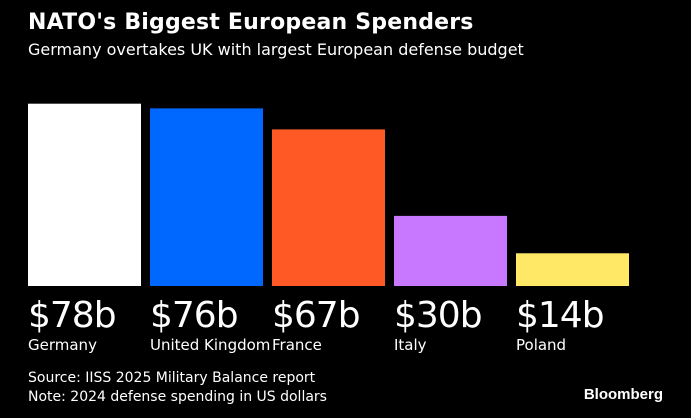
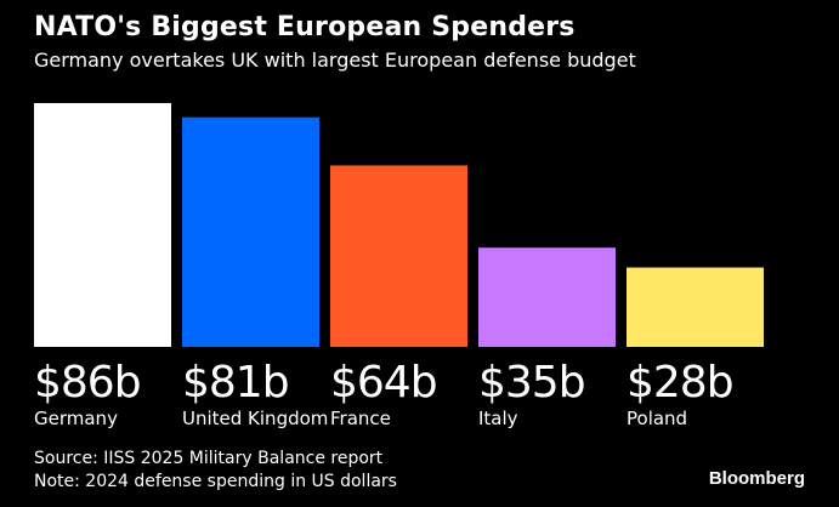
Germany: $78b -> $86b
United Kingdom: $76b -> $81b
France: $67b -> $64b
Italy: $30b -> $35b
Poland: $14b -> $28b
